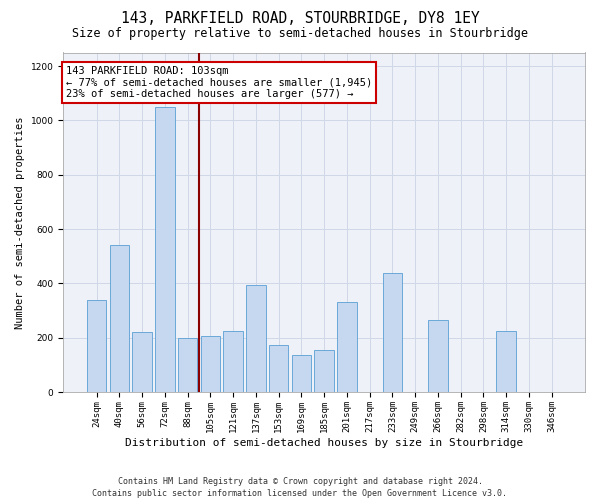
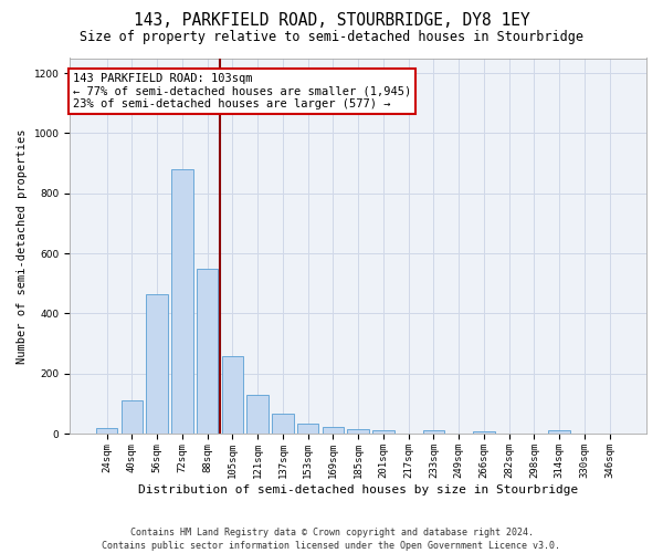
24sqm: 340 -> 18
40sqm: 540 -> 110
56sqm: 220 -> 465
72sqm: 1050 -> 880
88sqm: 200 -> 550
105sqm: 205 -> 258
121sqm: 225 -> 128
137sqm: 395 -> 65
153sqm: 175 -> 32
169sqm: 135 -> 22
185sqm: 155 -> 15
201sqm: 330 -> 10
233sqm: 440 -> 10
266sqm: 265 -> 7
314sqm: 225 -> 10
